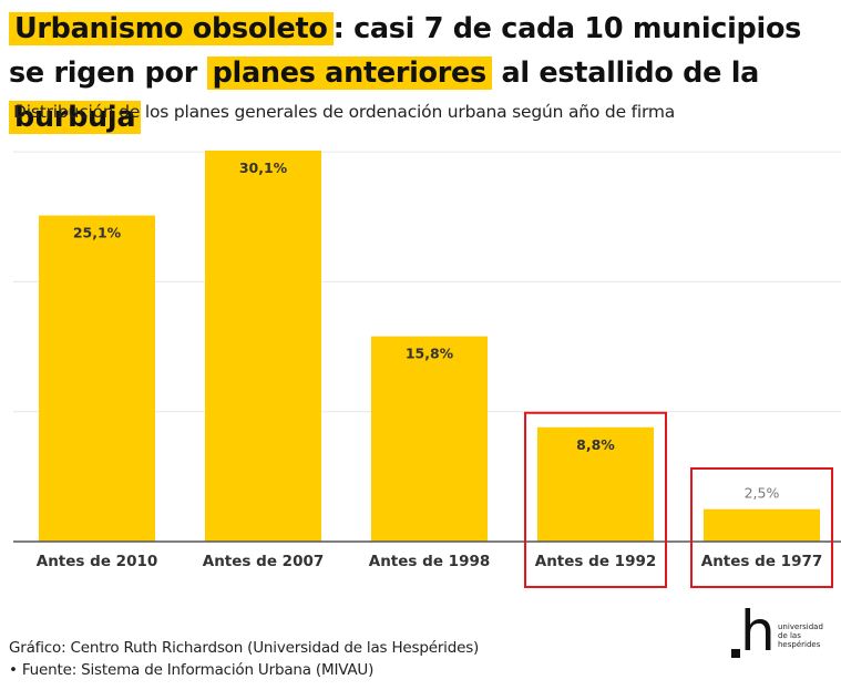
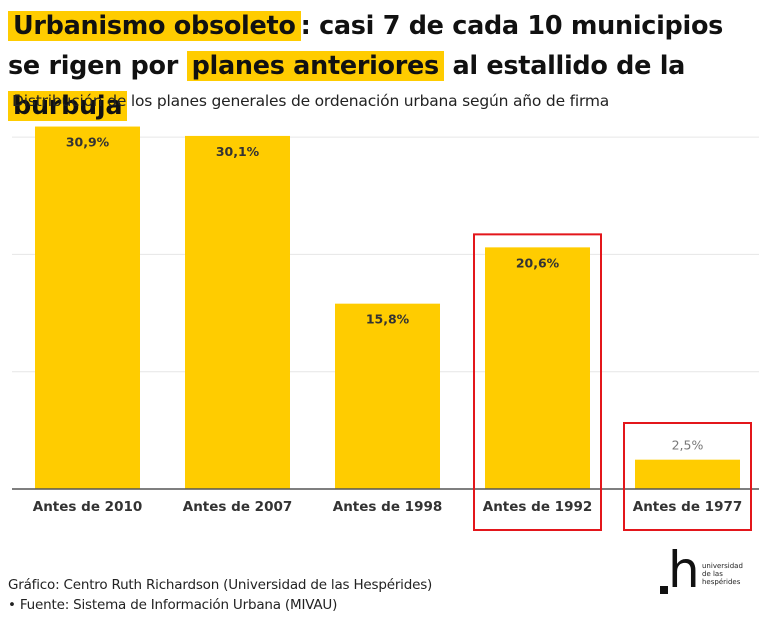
Antes de 2010: 25,1% -> 30,9%
Antes de 1992: 8,8% -> 20,6%
